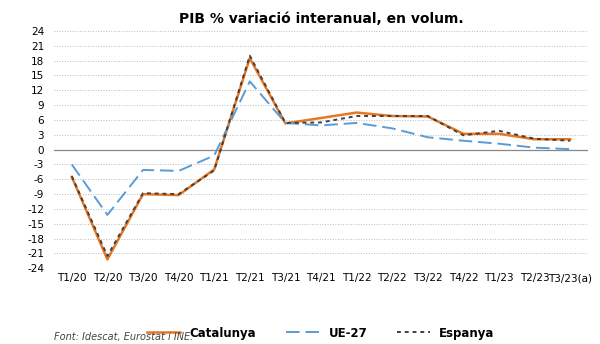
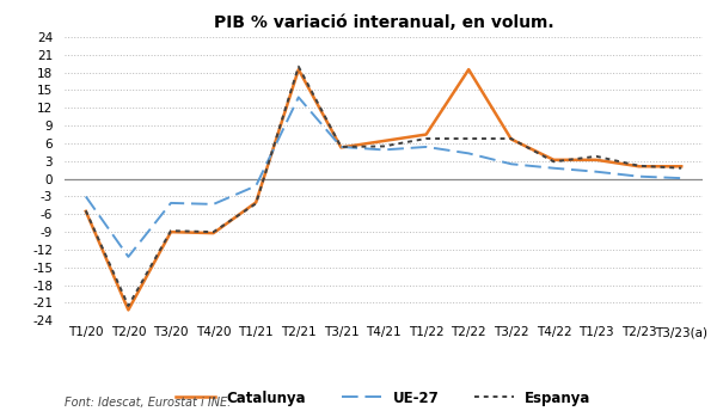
Catalunya/T2/22: 6.8 -> 18.5
